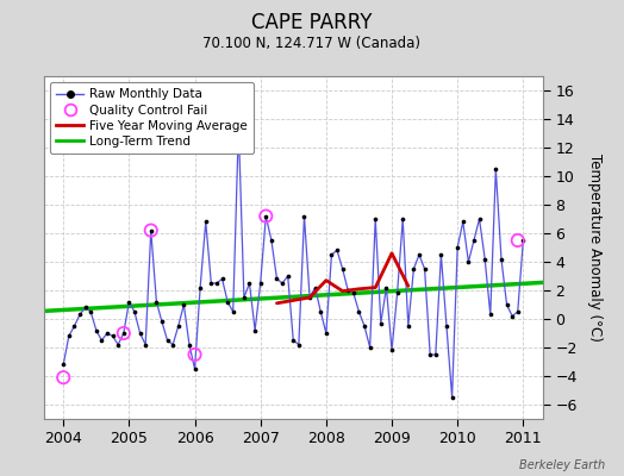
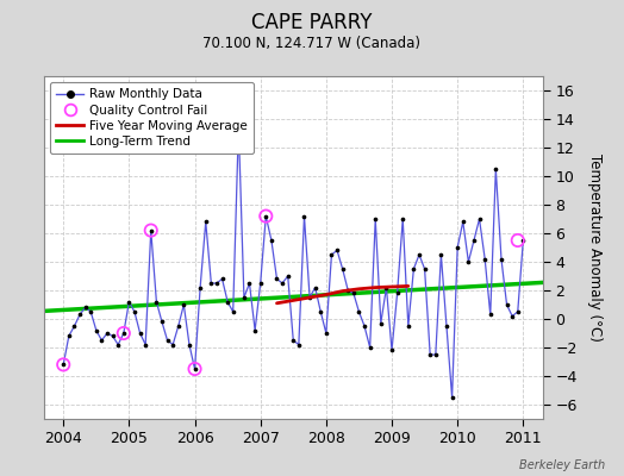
Quality Control Fail/2004: -4.1 -> -3.2
Quality Control Fail/2006: -2.5 -> -3.5
Five Year Moving Average/2008: 2.7 -> 1.7
Five Year Moving Average/2009: 4.6 -> 2.2
